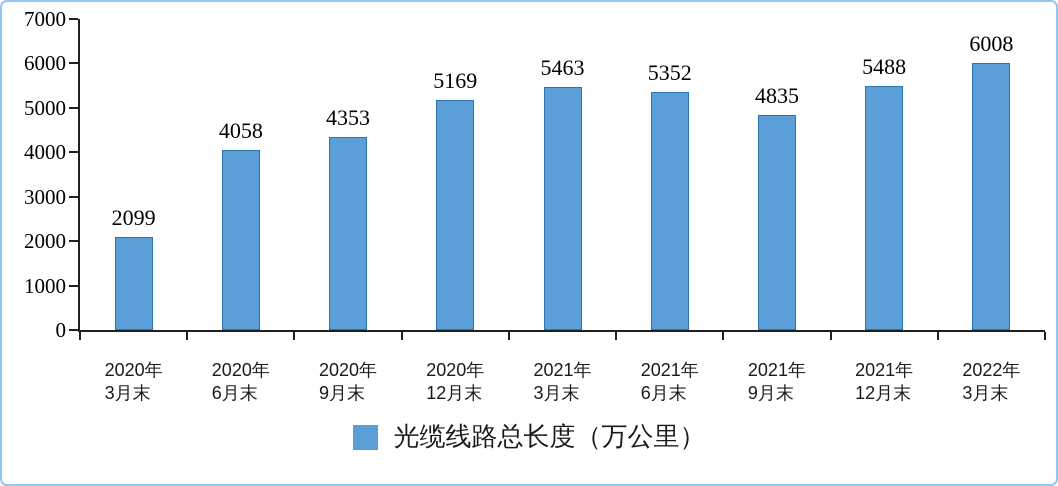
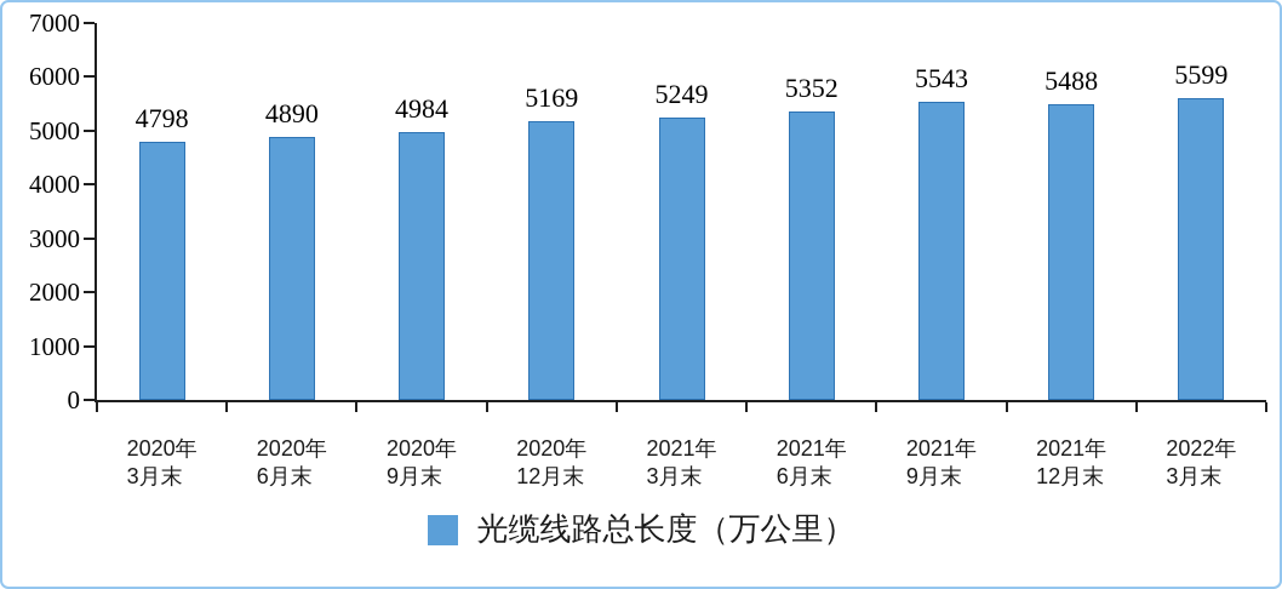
2020年 3月末: 2099 -> 4798
2020年 6月末: 4058 -> 4890
2020年 9月末: 4353 -> 4984
2021年 3月末: 5463 -> 5249
2021年 9月末: 4835 -> 5543
2022年 3月末: 6008 -> 5599
